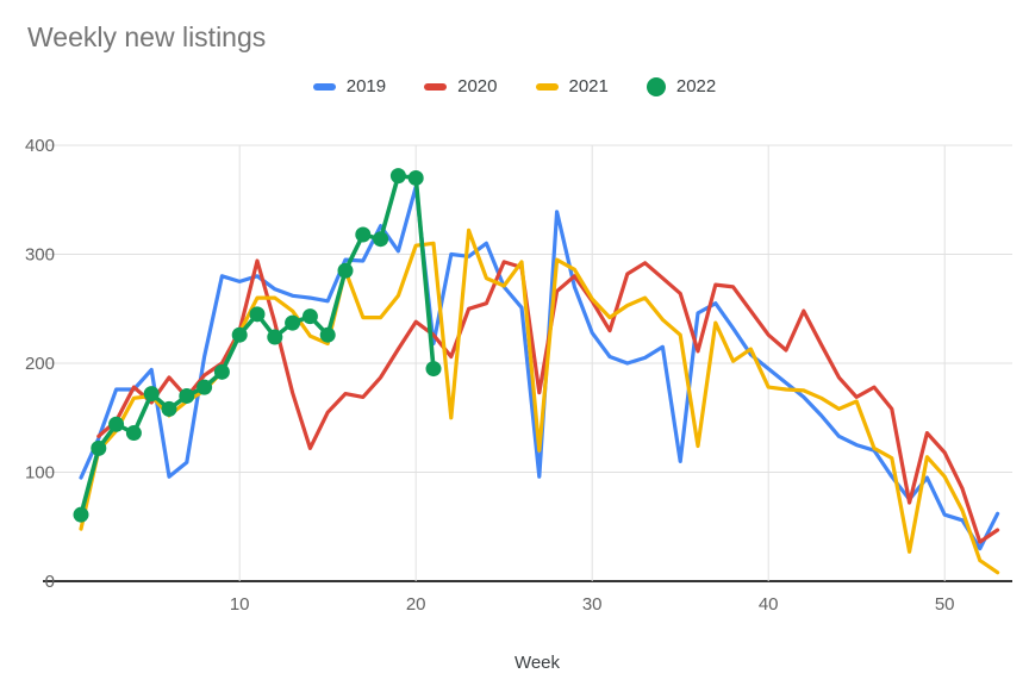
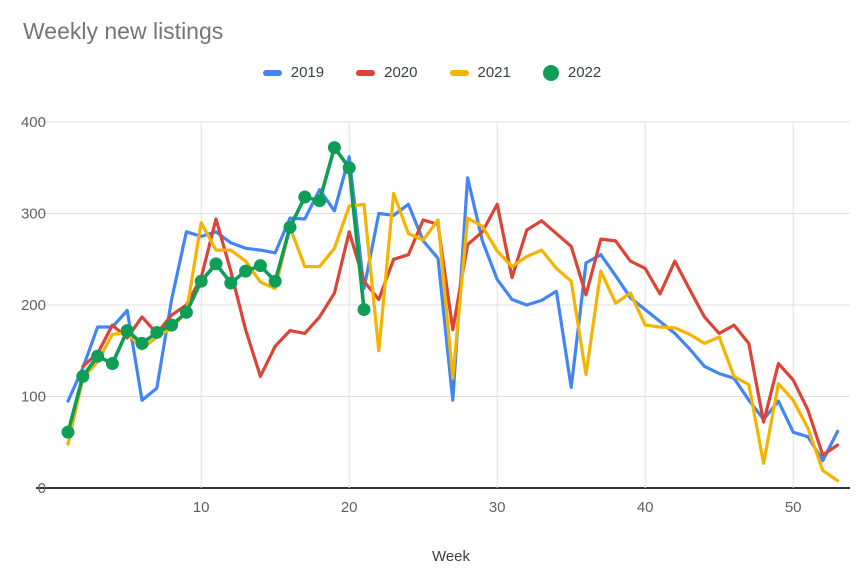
2021/10: 230 -> 290
2020/20: 240 -> 280
2022/20: 370 -> 350
2020/30: 260 -> 310
2020/40: 230 -> 240
